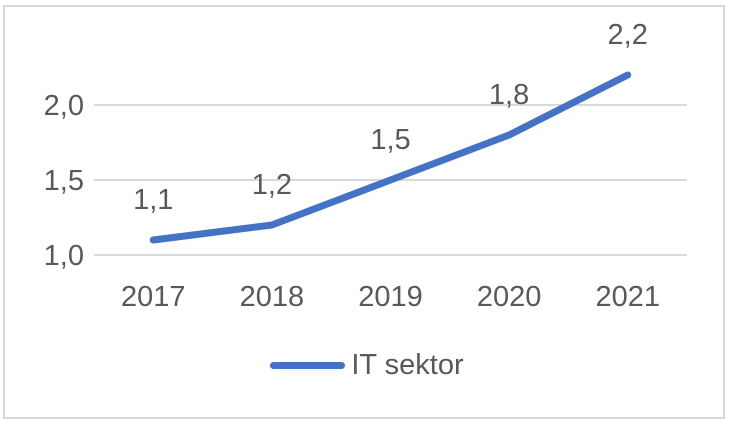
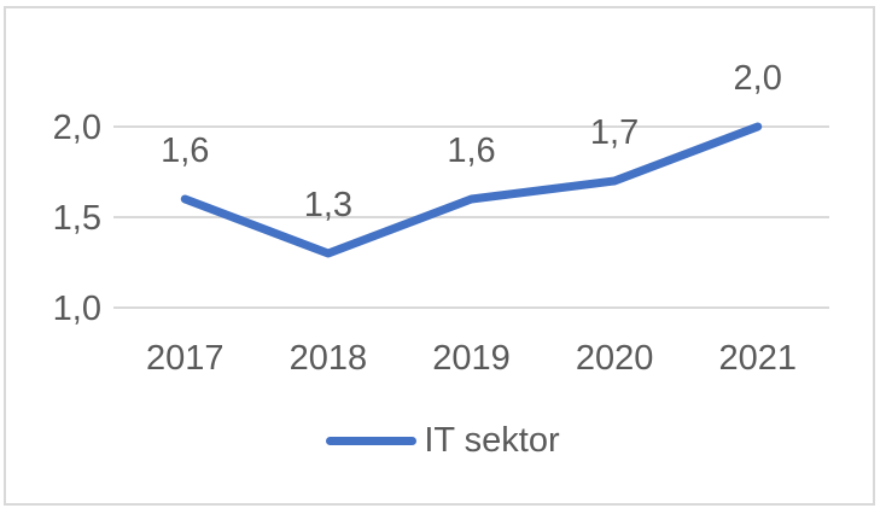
2017: 1,1 -> 1,6
2018: 1,2 -> 1,3
2019: 1,5 -> 1,6
2020: 1,8 -> 1,7
2021: 2,2 -> 2,0
